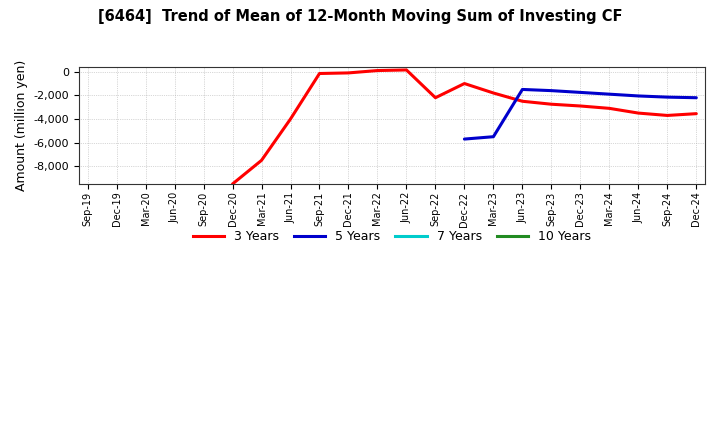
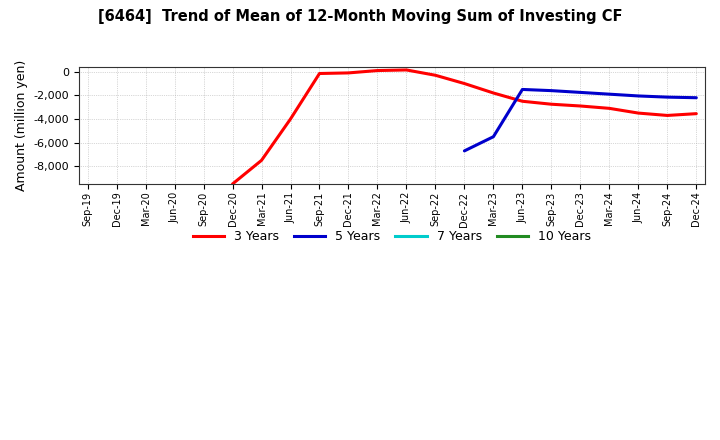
3 Years/Sep-22: -2,200 -> -300
5 Years/Dec-22: -5,700 -> -6,700
